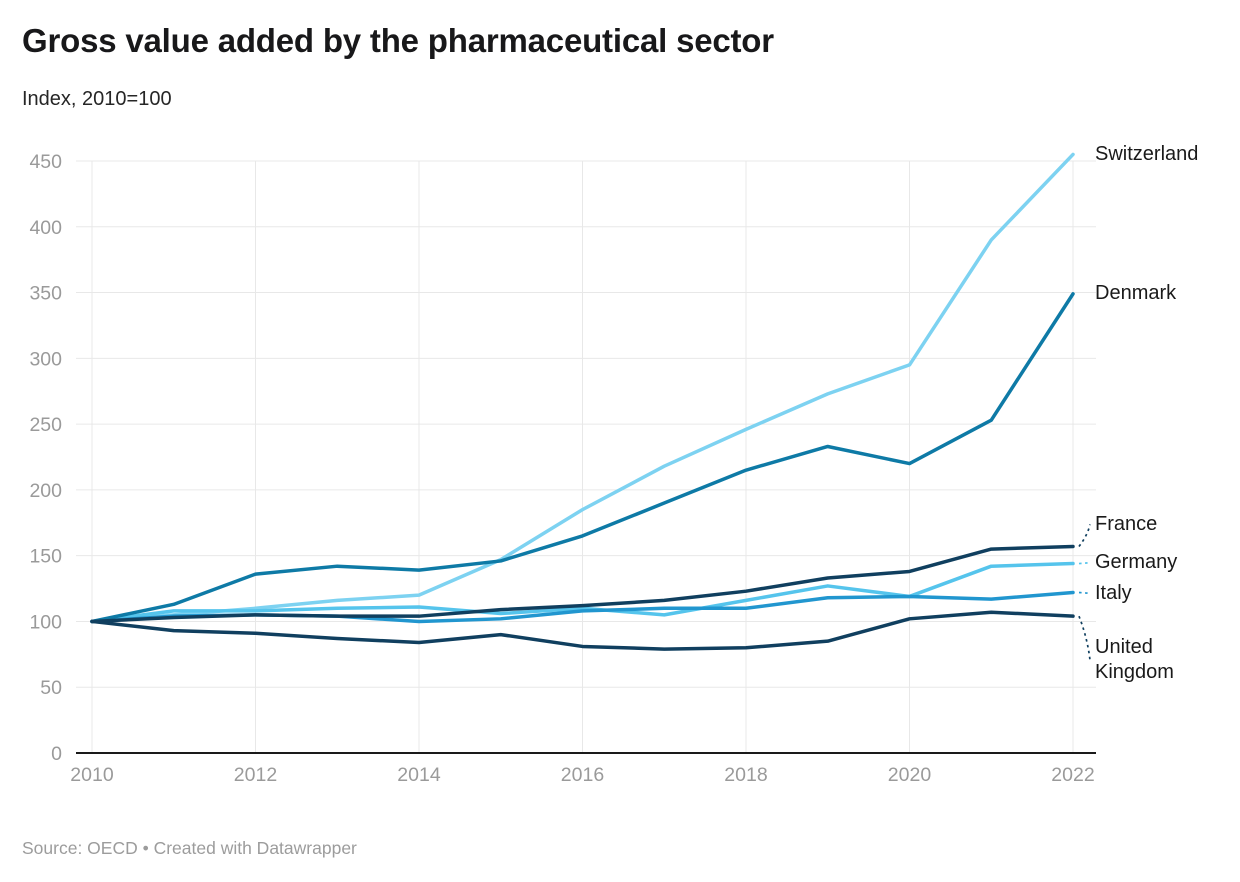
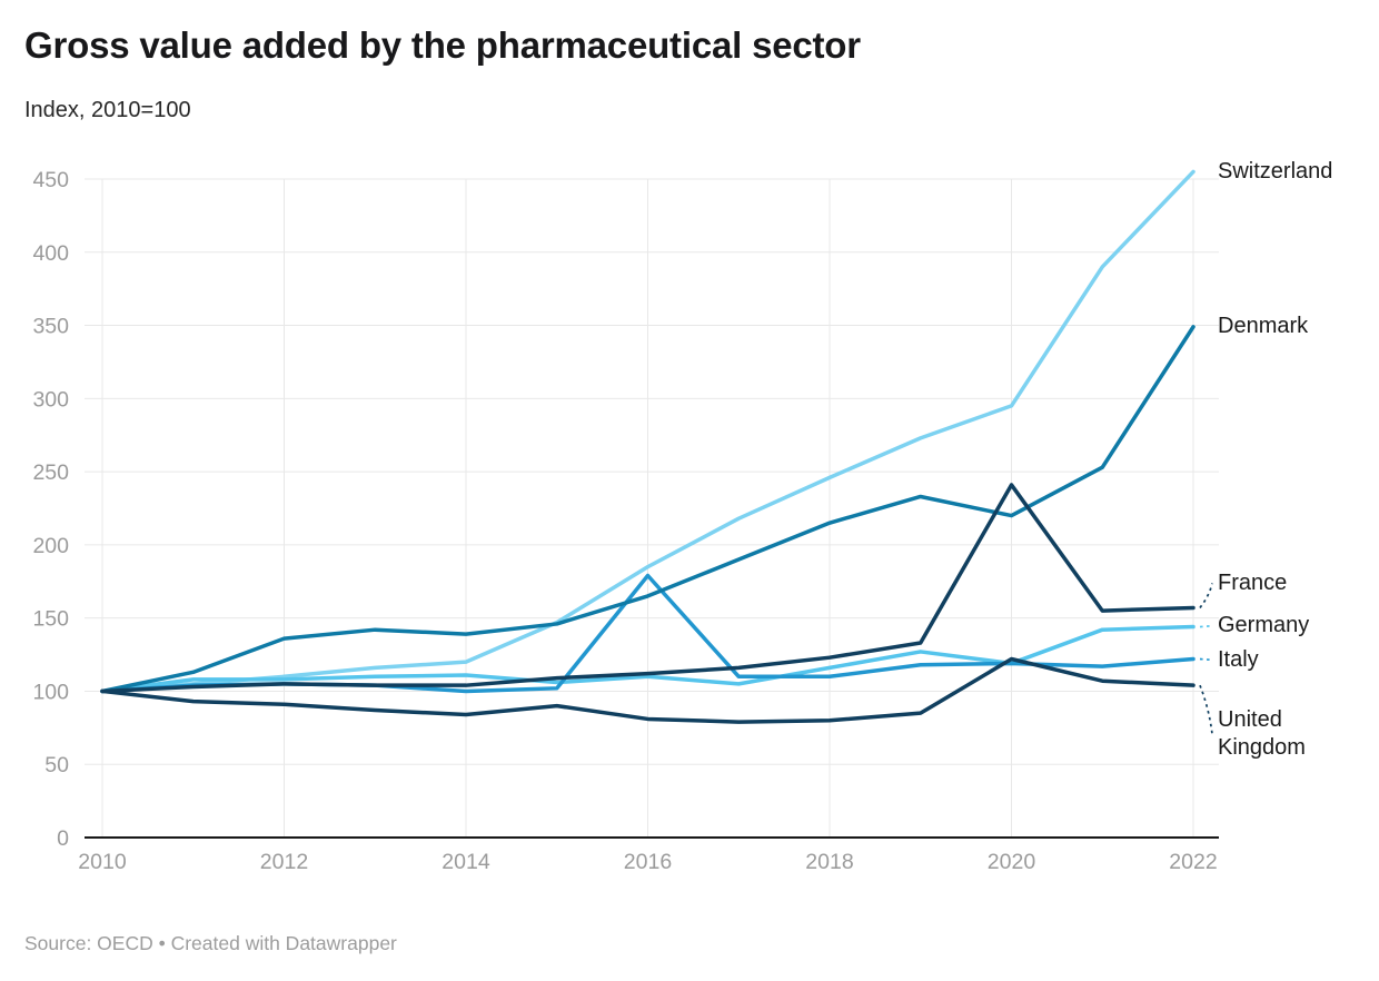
Italy/2016: 108 -> 179
France/2020: 138 -> 241
United Kingdom/2020: 102 -> 122
